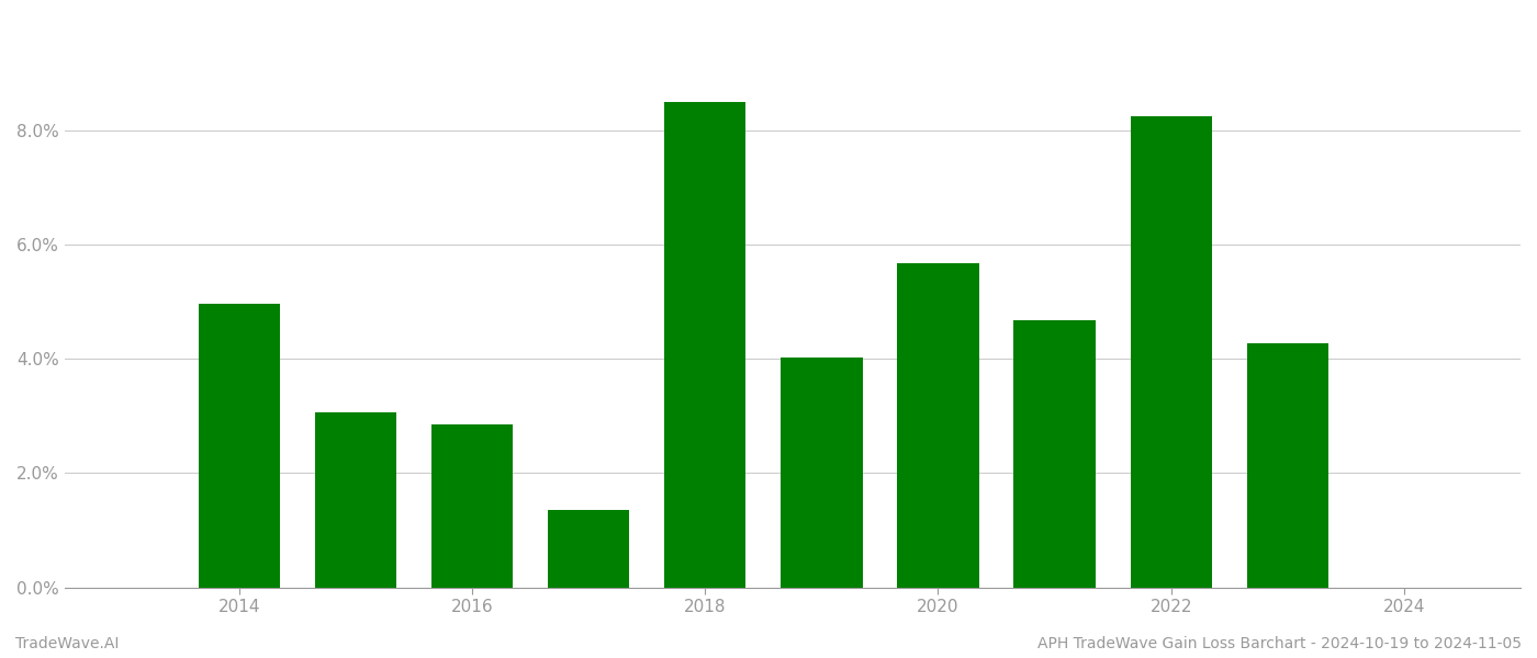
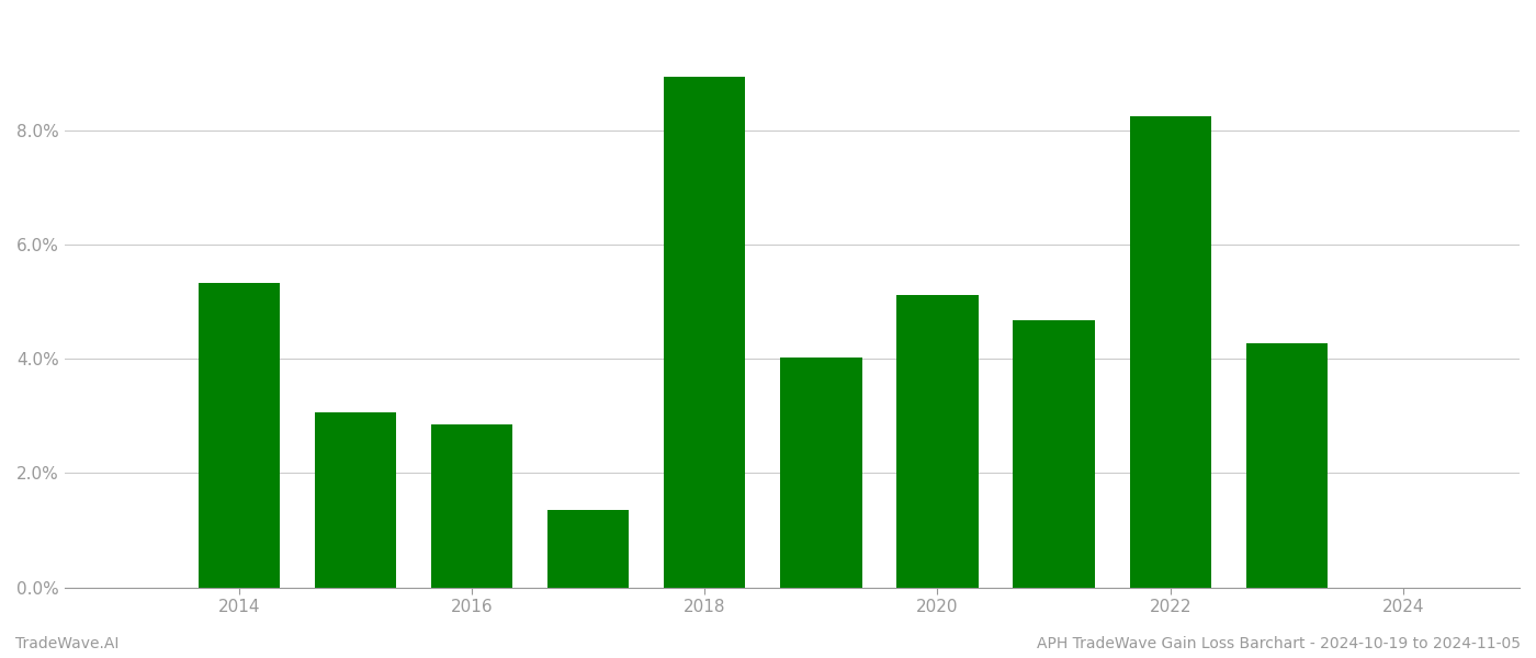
2014: 4.97% -> 5.34%
2018: 8.50% -> 8.94%
2020: 5.67% -> 5.12%
